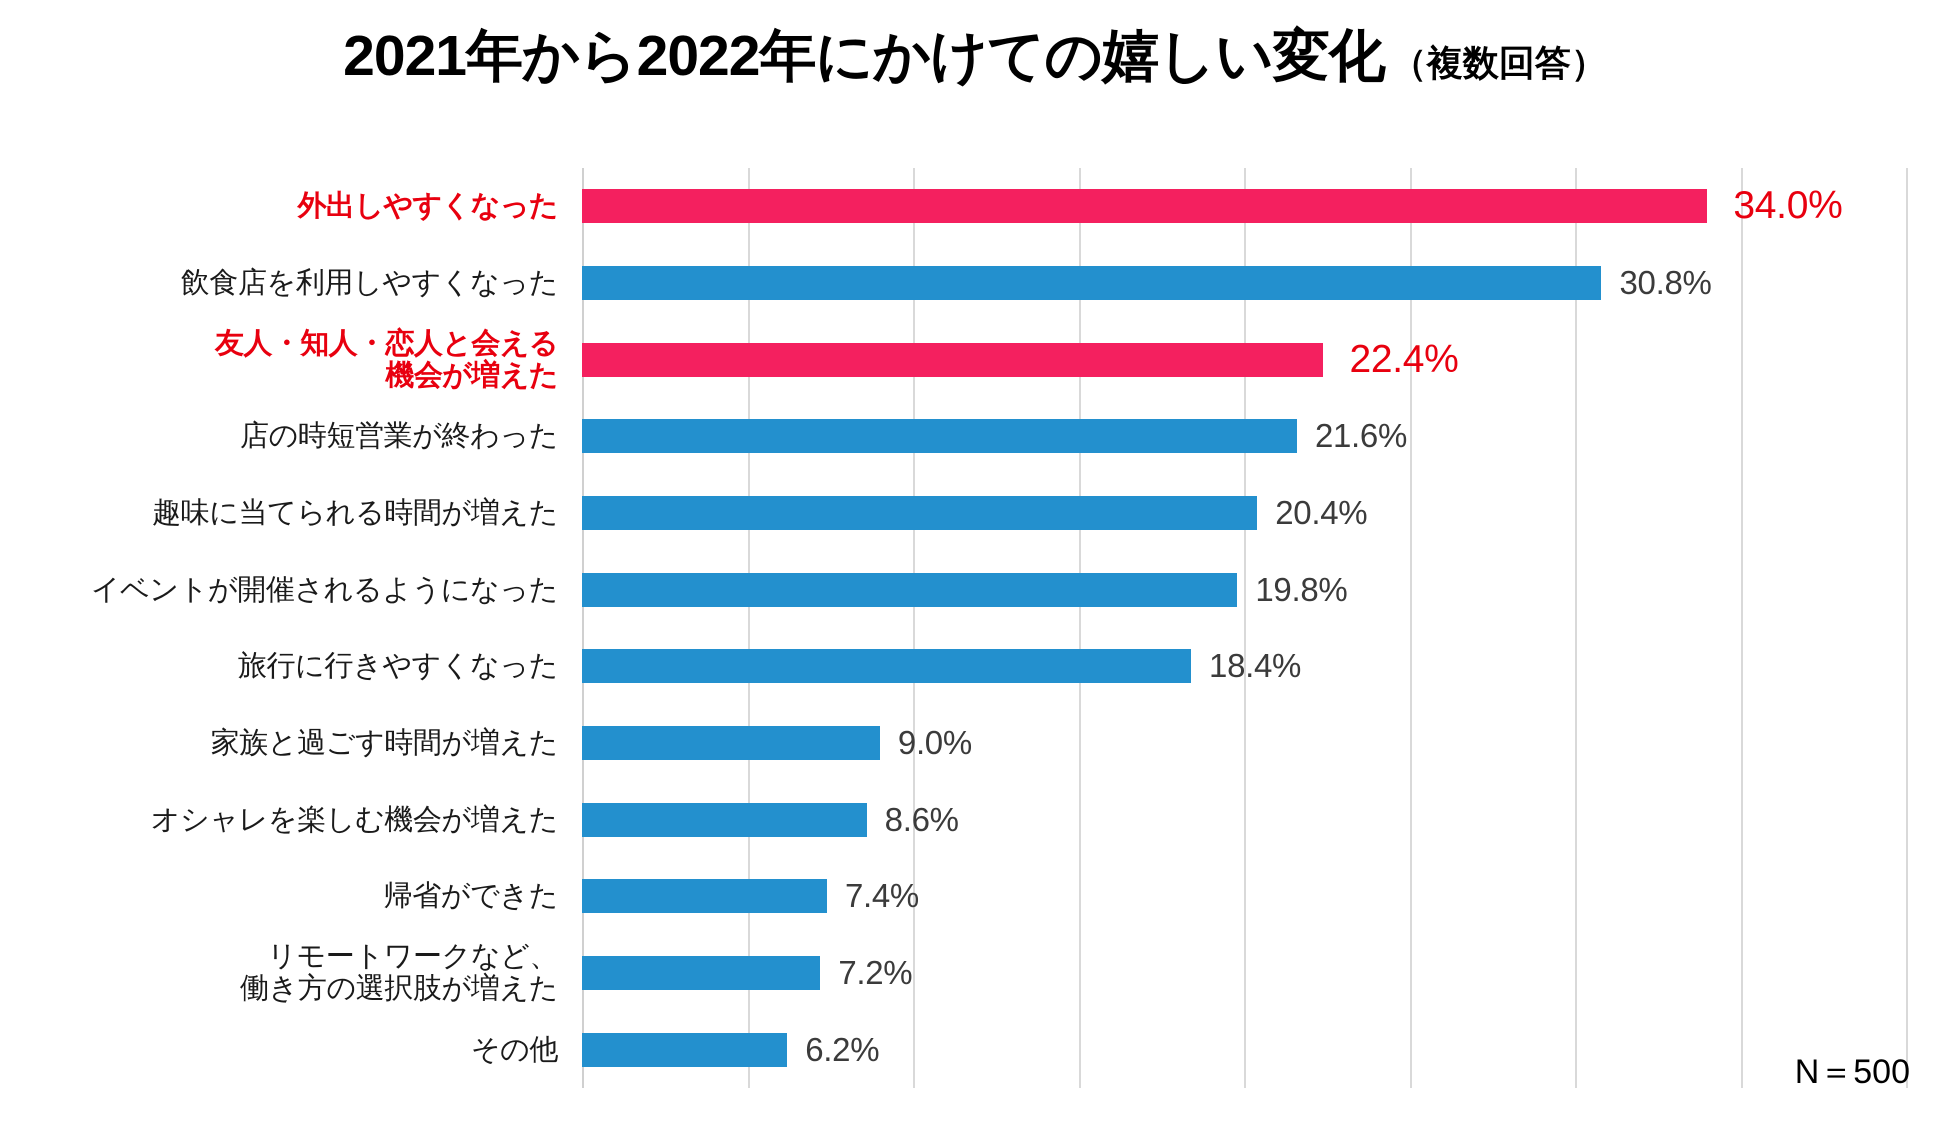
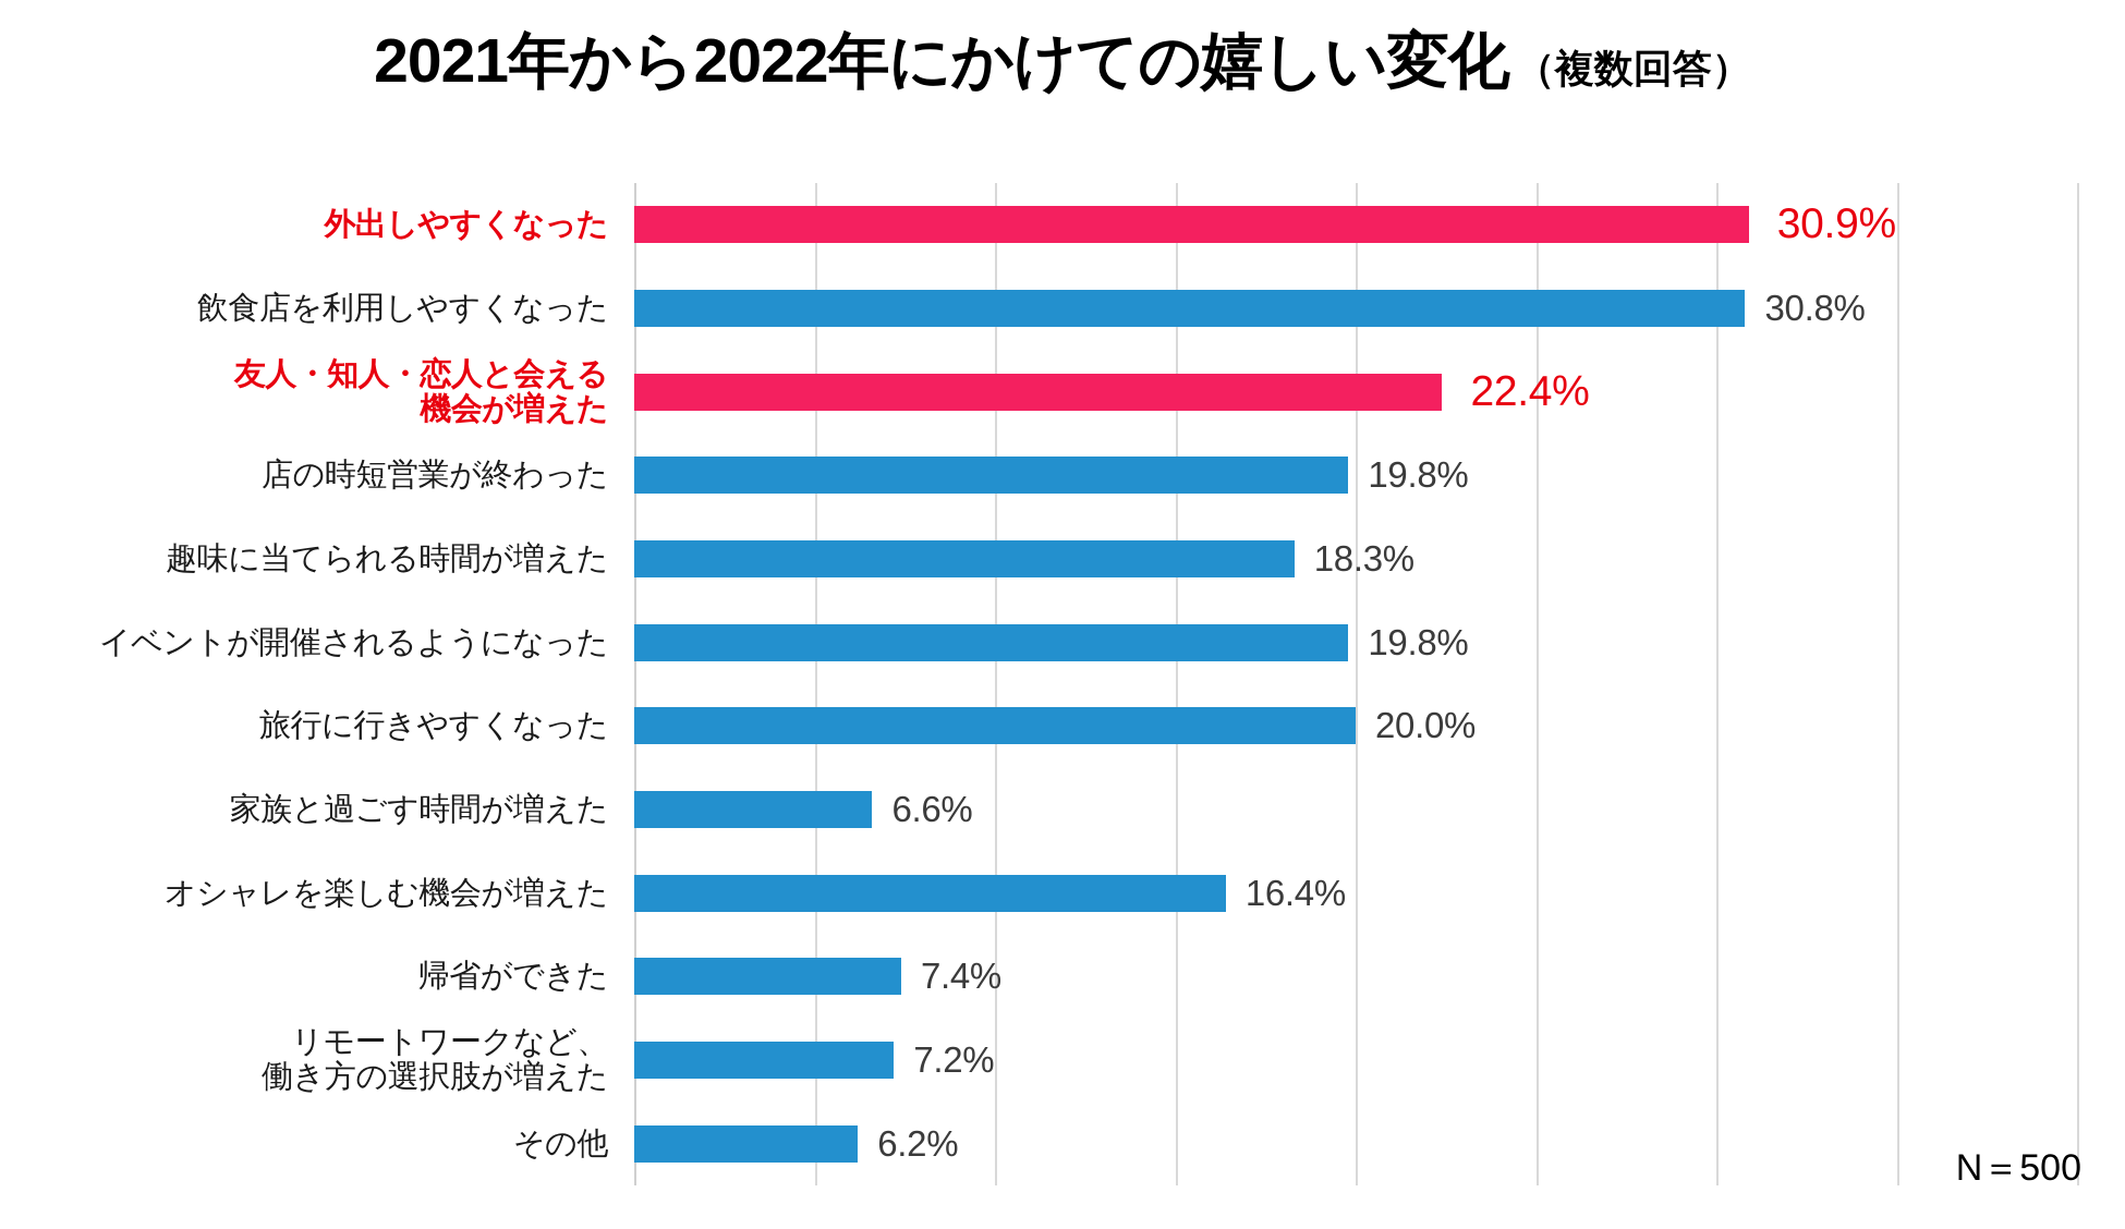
外出しやすくなった: 34.0% -> 30.9%
店の時短営業が終わった: 21.6% -> 19.8%
趣味に当てられる時間が増えた: 20.4% -> 18.3%
旅行に行きやすくなった: 18.4% -> 20.0%
家族と過ごす時間が増えた: 9.0% -> 6.6%
オシャレを楽しむ機会が増えた: 8.6% -> 16.4%
